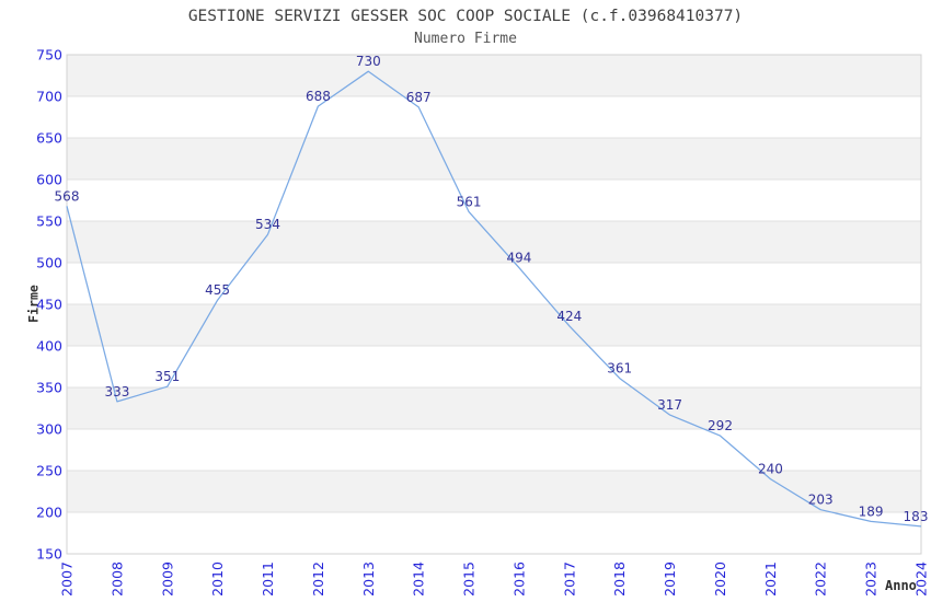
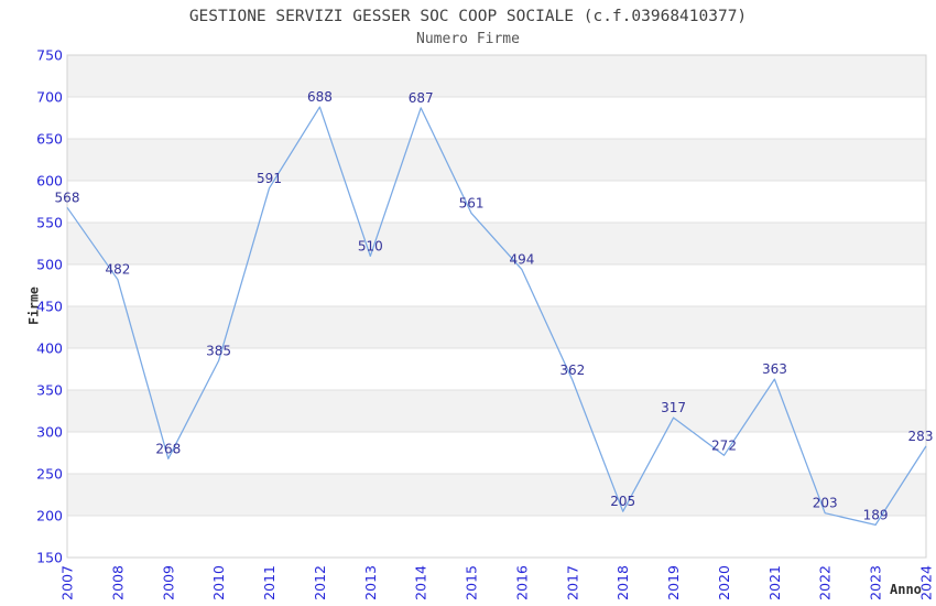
2008: 333 -> 482
2009: 351 -> 268
2010: 455 -> 385
2011: 534 -> 591
2013: 730 -> 510
2017: 424 -> 362
2018: 361 -> 205
2020: 292 -> 272
2021: 240 -> 363
2024: 183 -> 283
